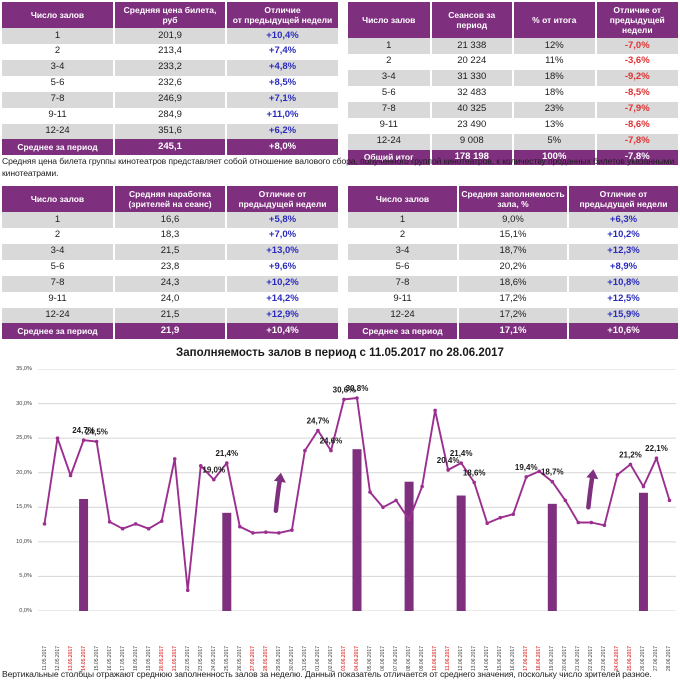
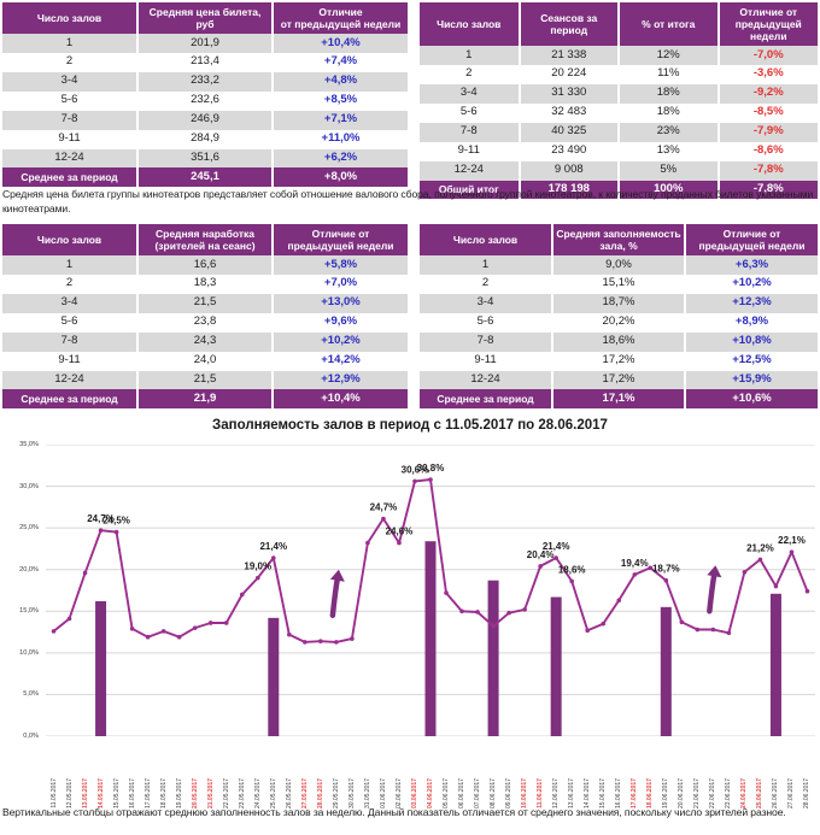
12.05.2017: 25% -> 14%
21.05.2017: 22% -> 14%
22.05.2017: 3% -> 14%
23.05.2017: 21% -> 17%
07.06.2017: 16% -> 15%
09.06.2017: 18% -> 15%
10.06.2017: 29% -> 15%
16.06.2017: 14% -> 16%
20.06.2017: 16% -> 14%
28.06.2017: 16% -> 17%
